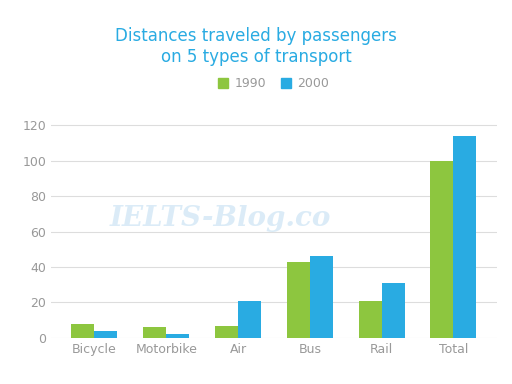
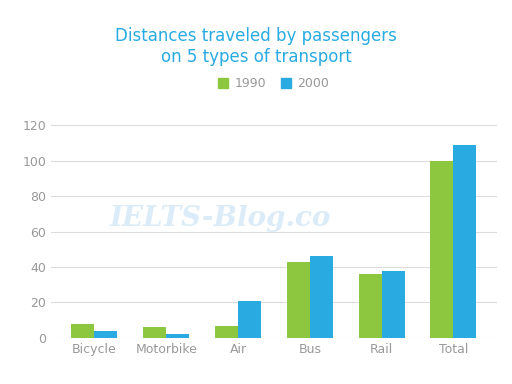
1990/Rail: 21 -> 36
2000/Rail: 31 -> 38
2000/Total: 114 -> 109
